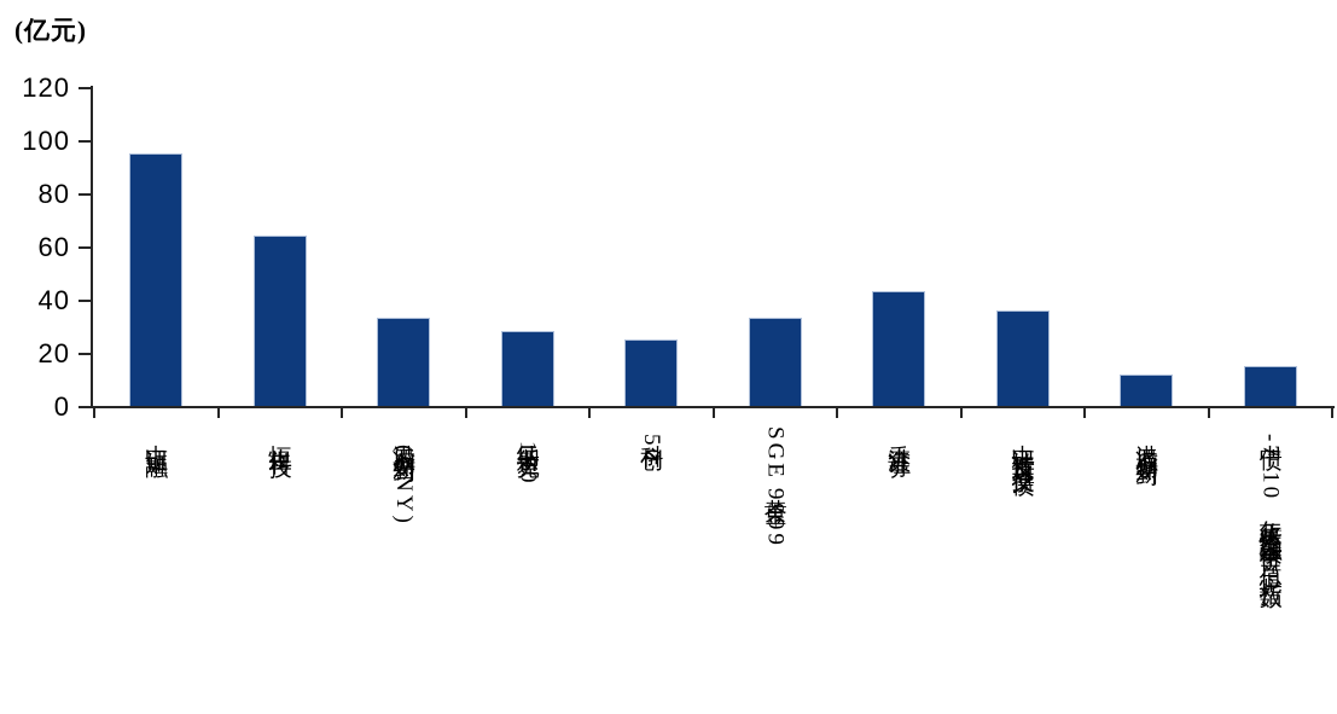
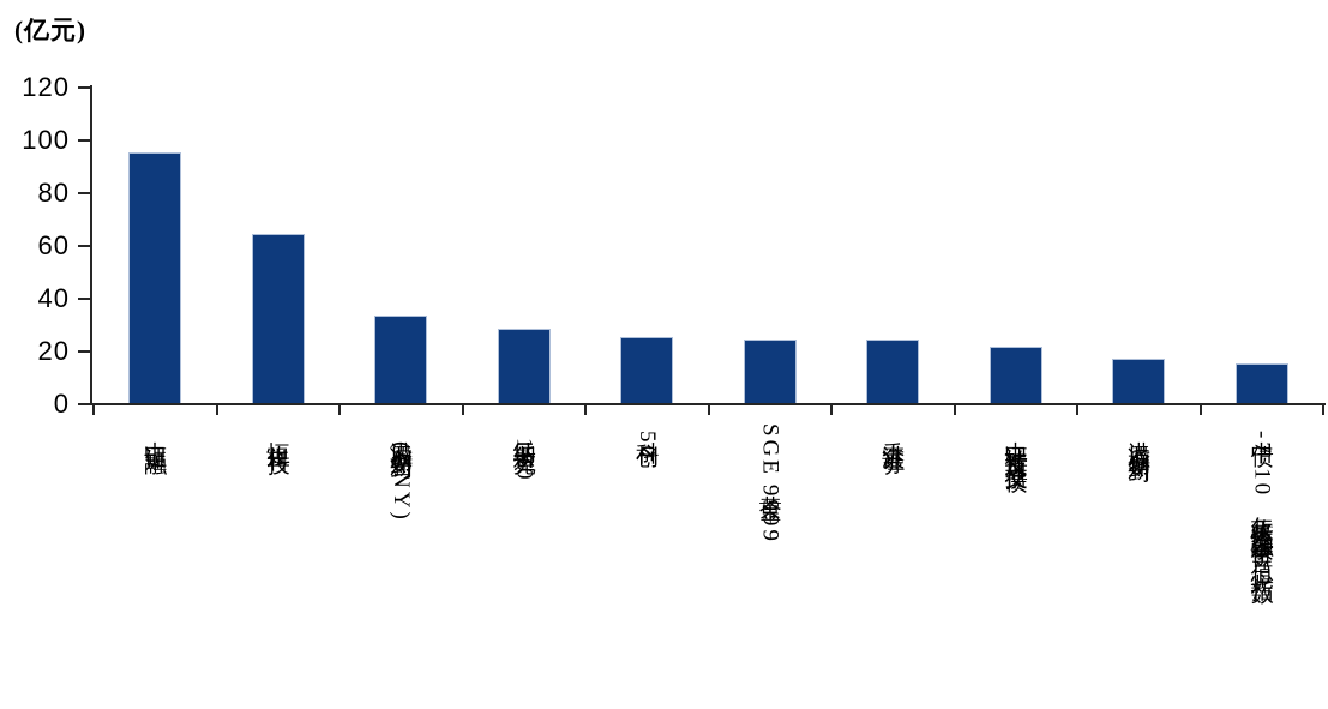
SGE黄金9999: 33 -> 24
香港证券: 43 -> 24
中证转债及可交换债: 36 -> 22
港股通创新药: 12 -> 17
